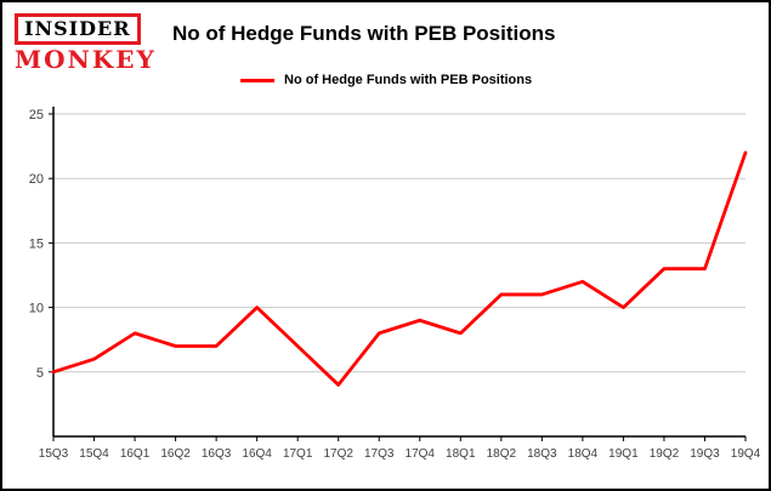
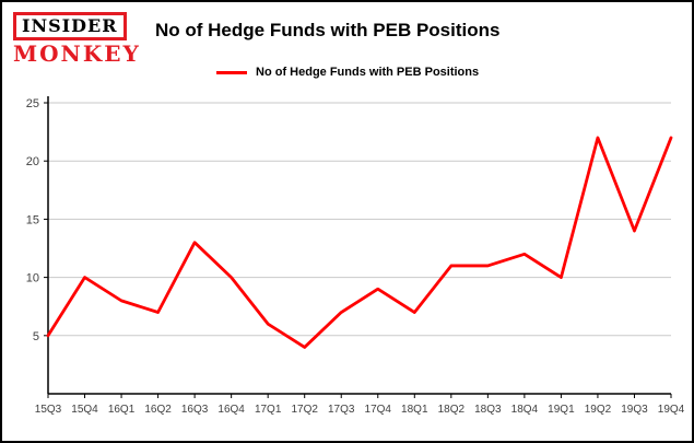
15Q4: 6 -> 10
16Q3: 7 -> 13
17Q1: 7 -> 6
17Q3: 8 -> 7
18Q1: 8 -> 7
19Q2: 13 -> 22
19Q3: 13 -> 14
